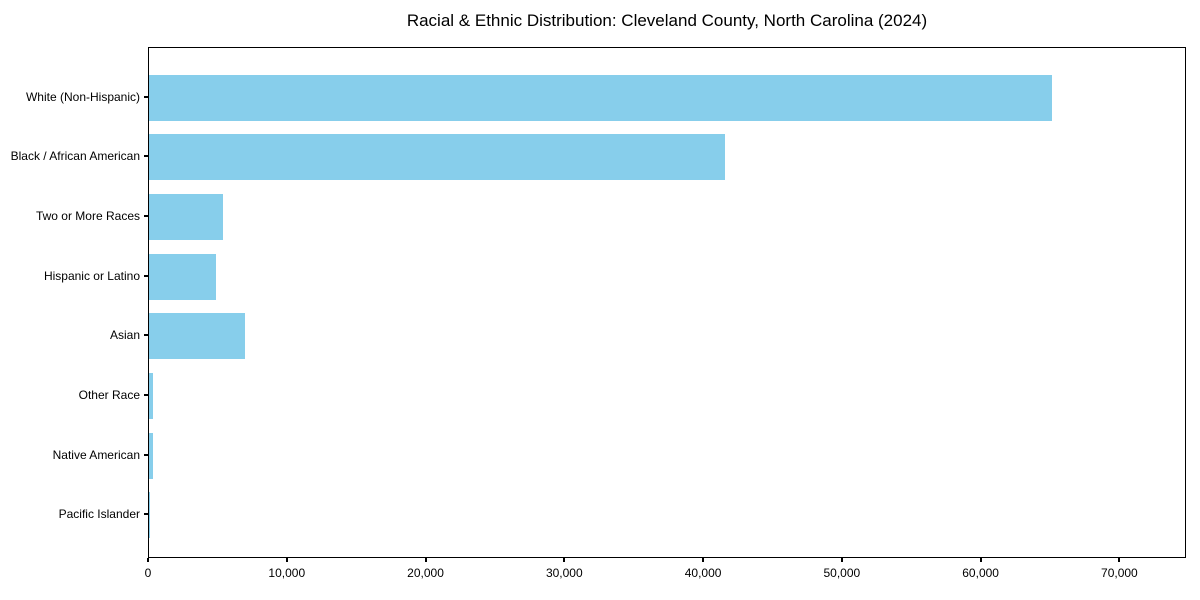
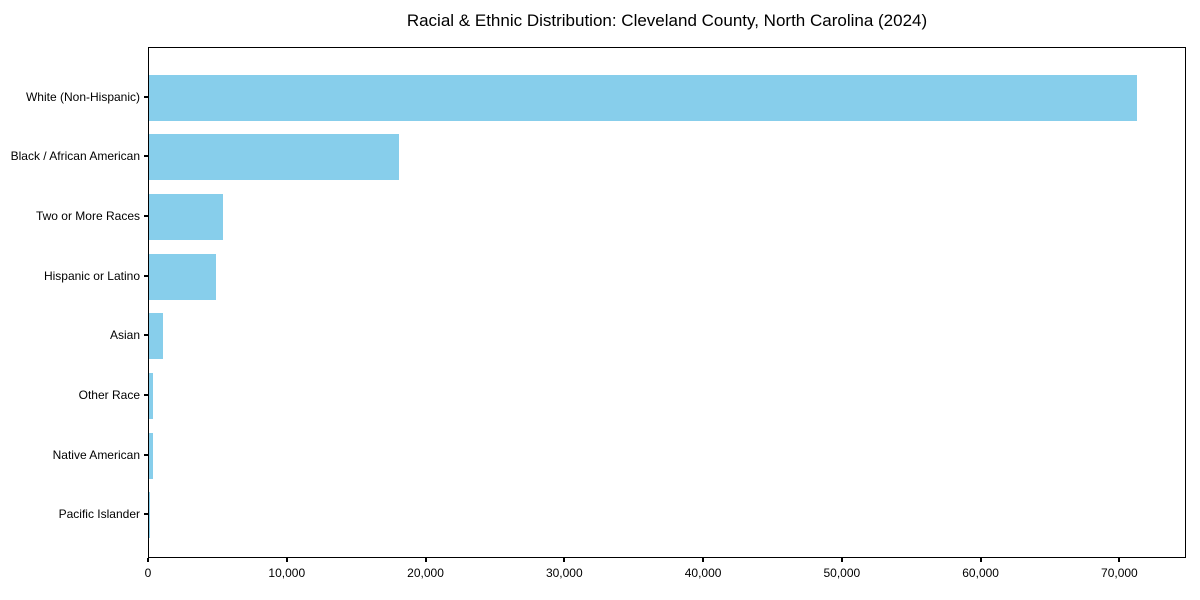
White (Non-Hispanic): 65100 -> 71200
Black / African American: 41500 -> 18000
Asian: 6900 -> 1000
